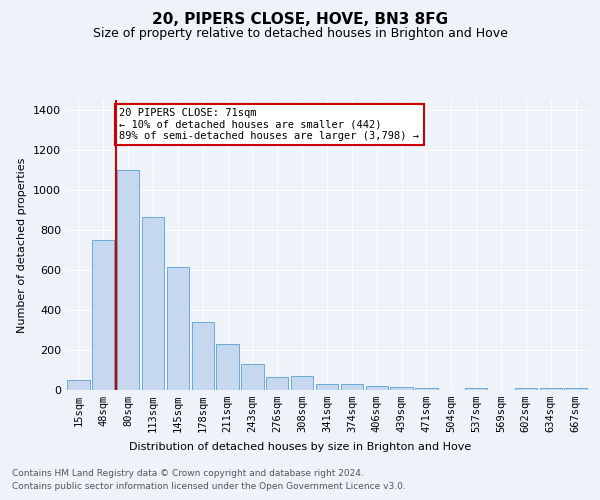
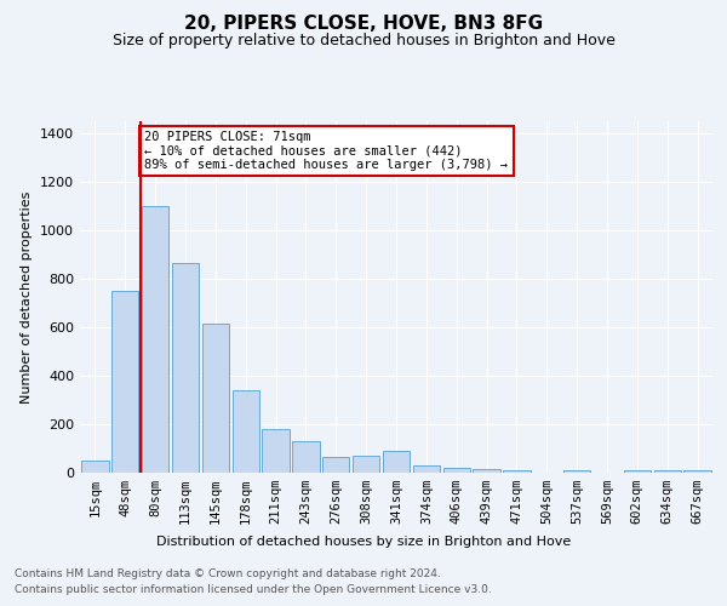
211sqm: 230 -> 180
341sqm: 30 -> 90
